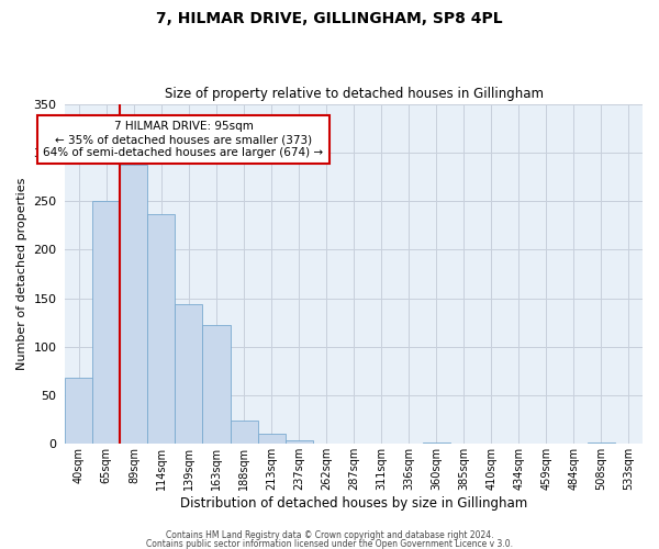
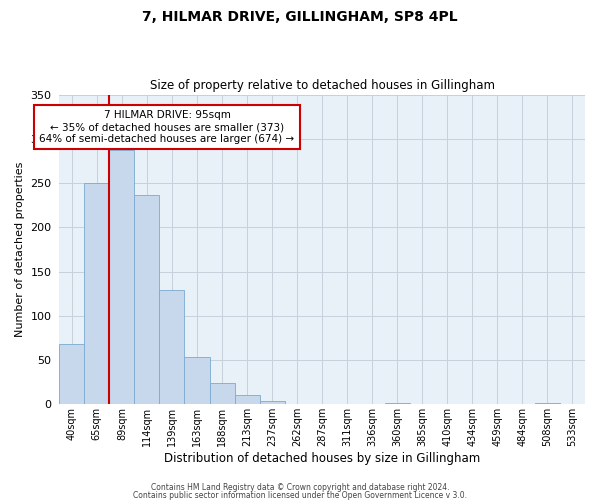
139sqm: 144 -> 129
163sqm: 122 -> 53
